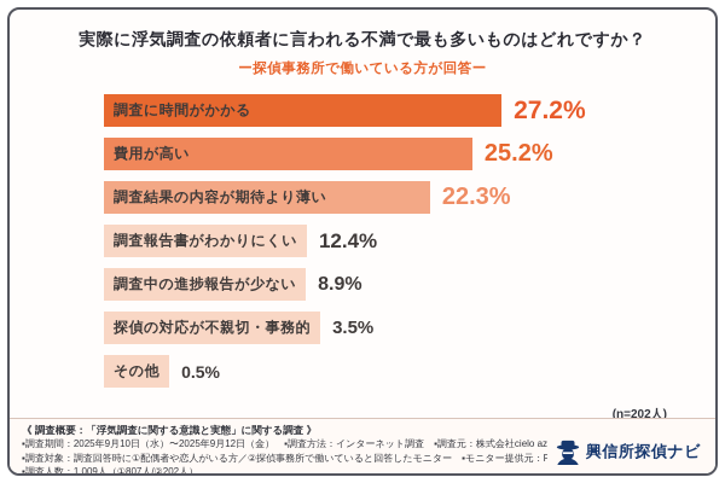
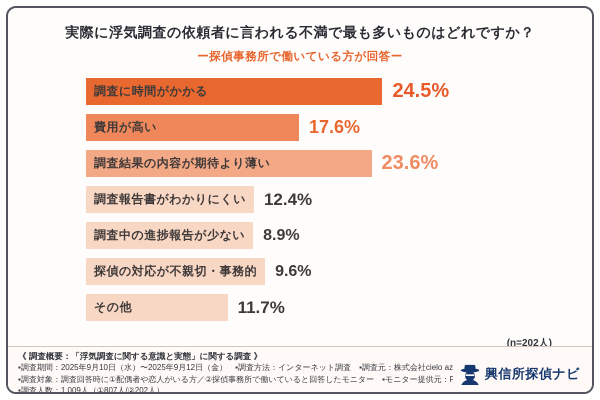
調査に時間がかかる: 27.2% -> 24.5%
費用が高い: 25.2% -> 17.6%
調査結果の内容が期待より薄い: 22.3% -> 23.6%
探偵の対応が不親切・事務的: 3.5% -> 9.6%
その他: 0.5% -> 11.7%
